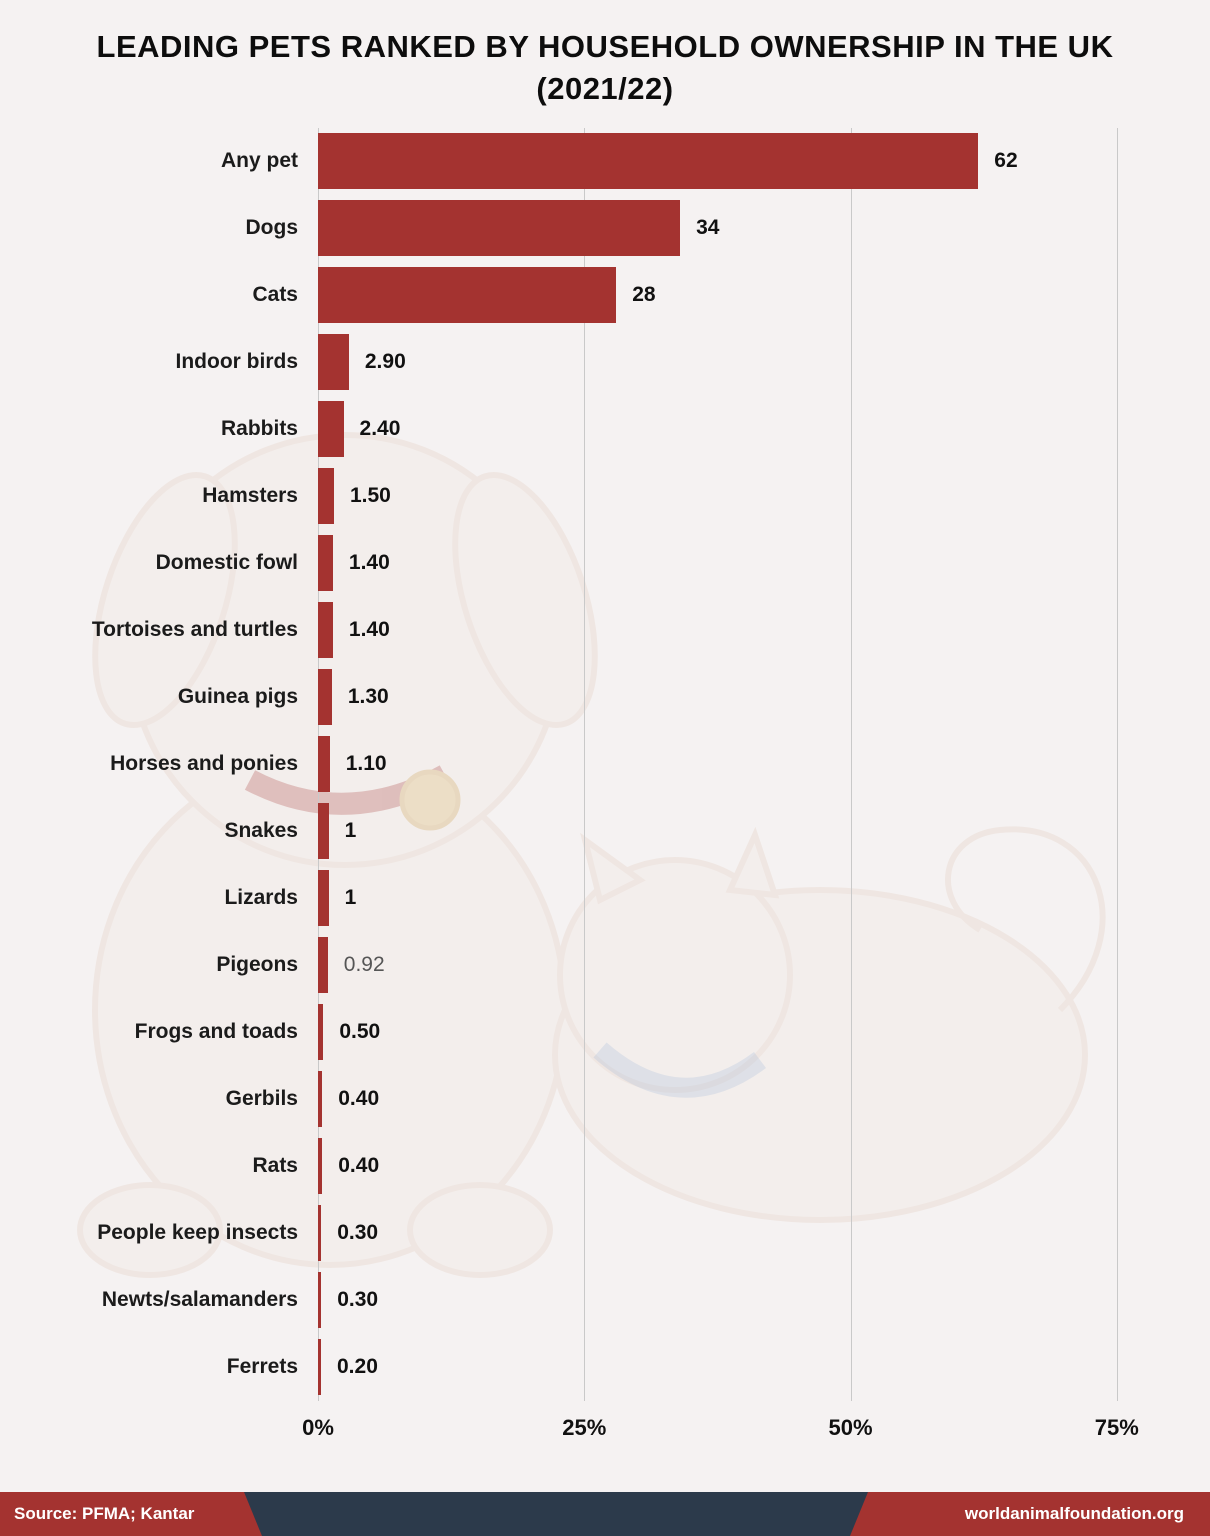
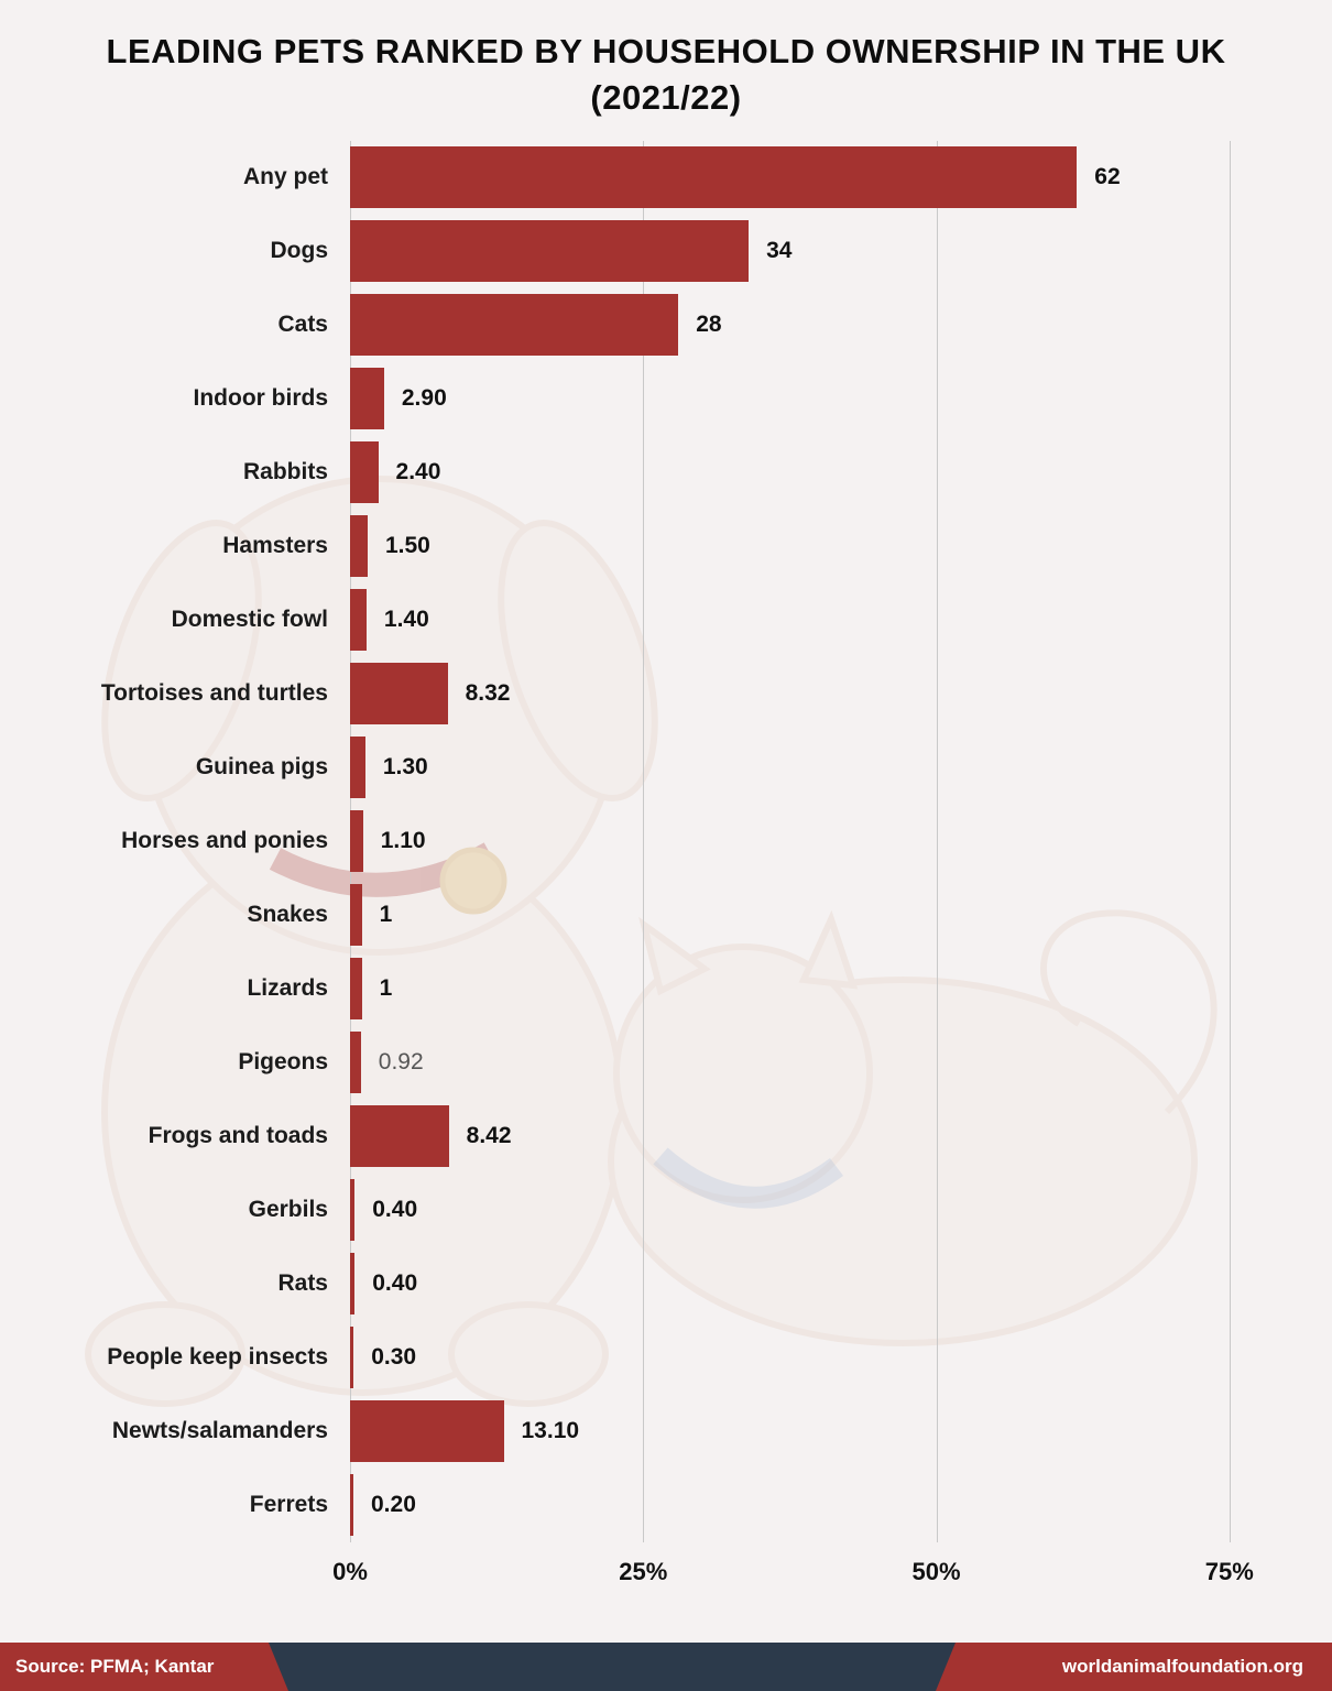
Tortoises and turtles: 1.40 -> 8.32
Frogs and toads: 0.50 -> 8.42
Newts/salamanders: 0.30 -> 13.10
